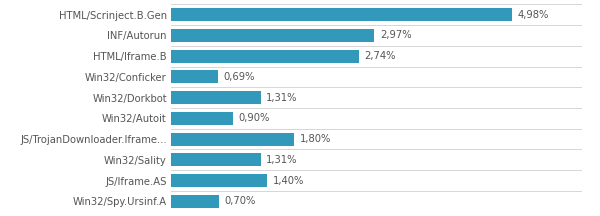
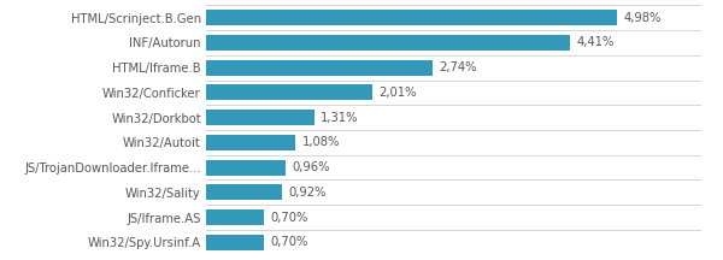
INF/Autorun: 2,97% -> 4,41%
Win32/Conficker: 0,69% -> 2,01%
Win32/Autoit: 0,90% -> 1,08%
JS/TrojanDownloader.Iframe...: 1,80% -> 0,96%
Win32/Sality: 1,31% -> 0,92%
JS/Iframe.AS: 1,40% -> 0,70%
